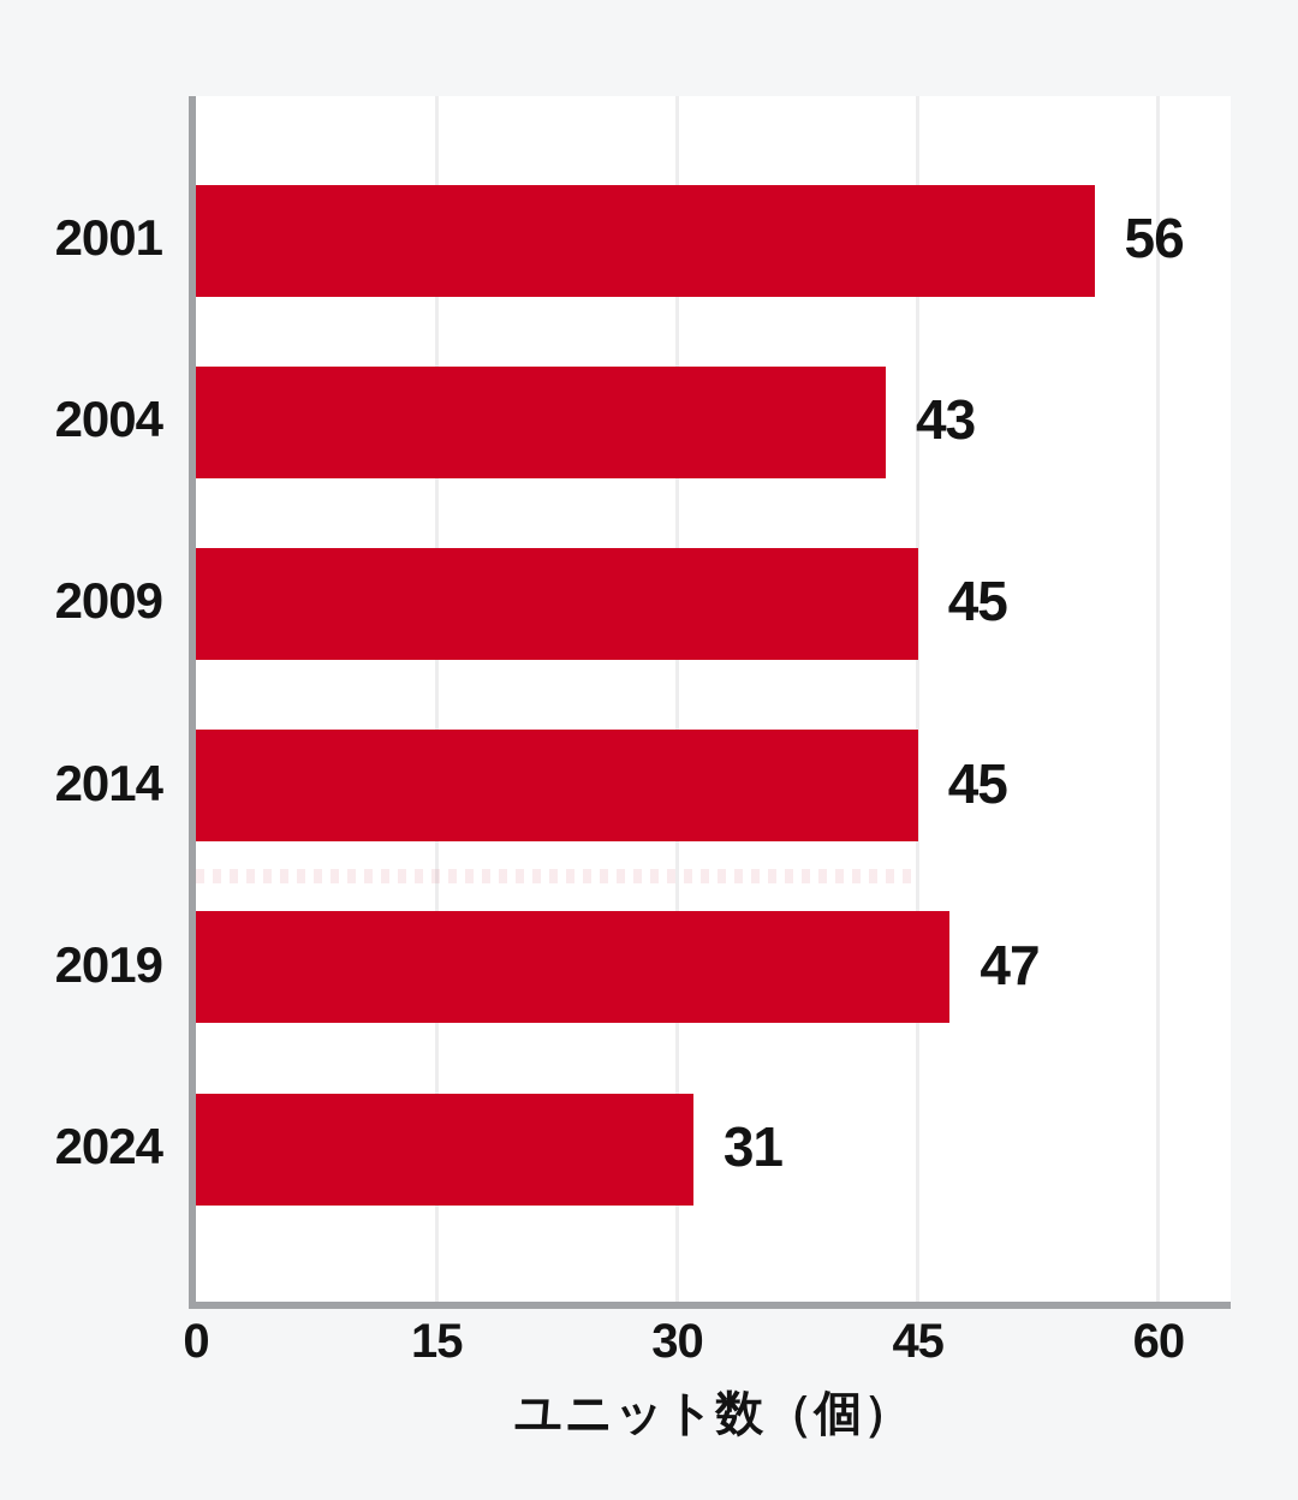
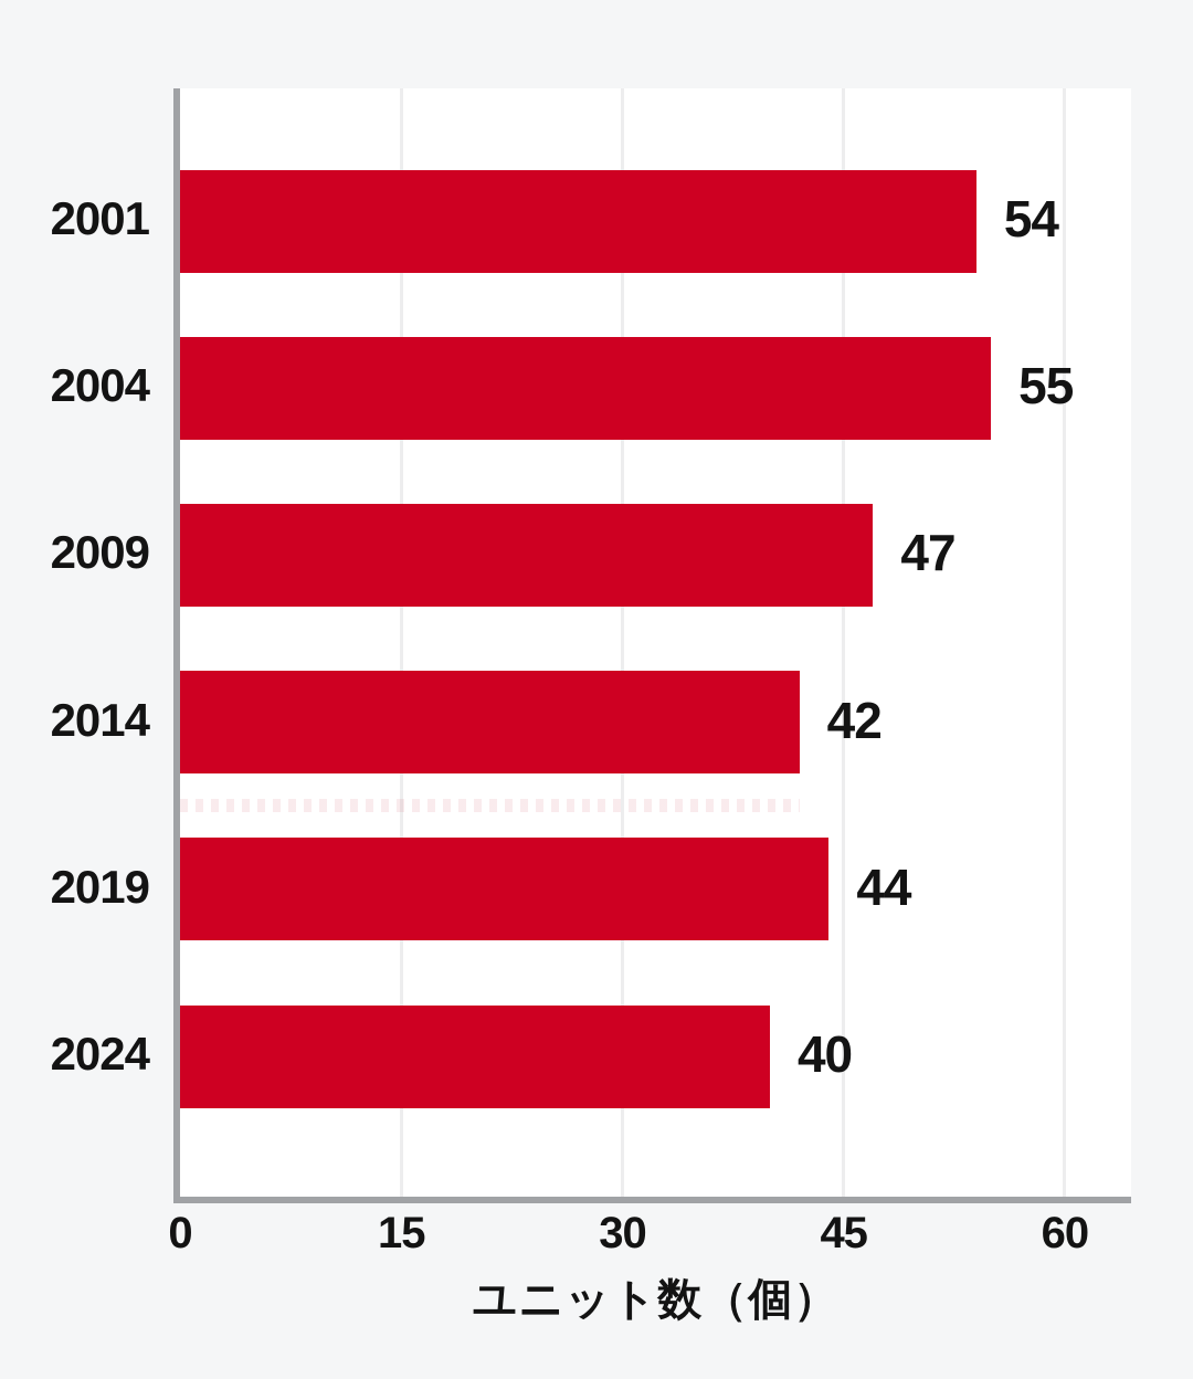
2001: 56 -> 54
2004: 43 -> 55
2009: 45 -> 47
2014: 45 -> 42
2019: 47 -> 44
2024: 31 -> 40
